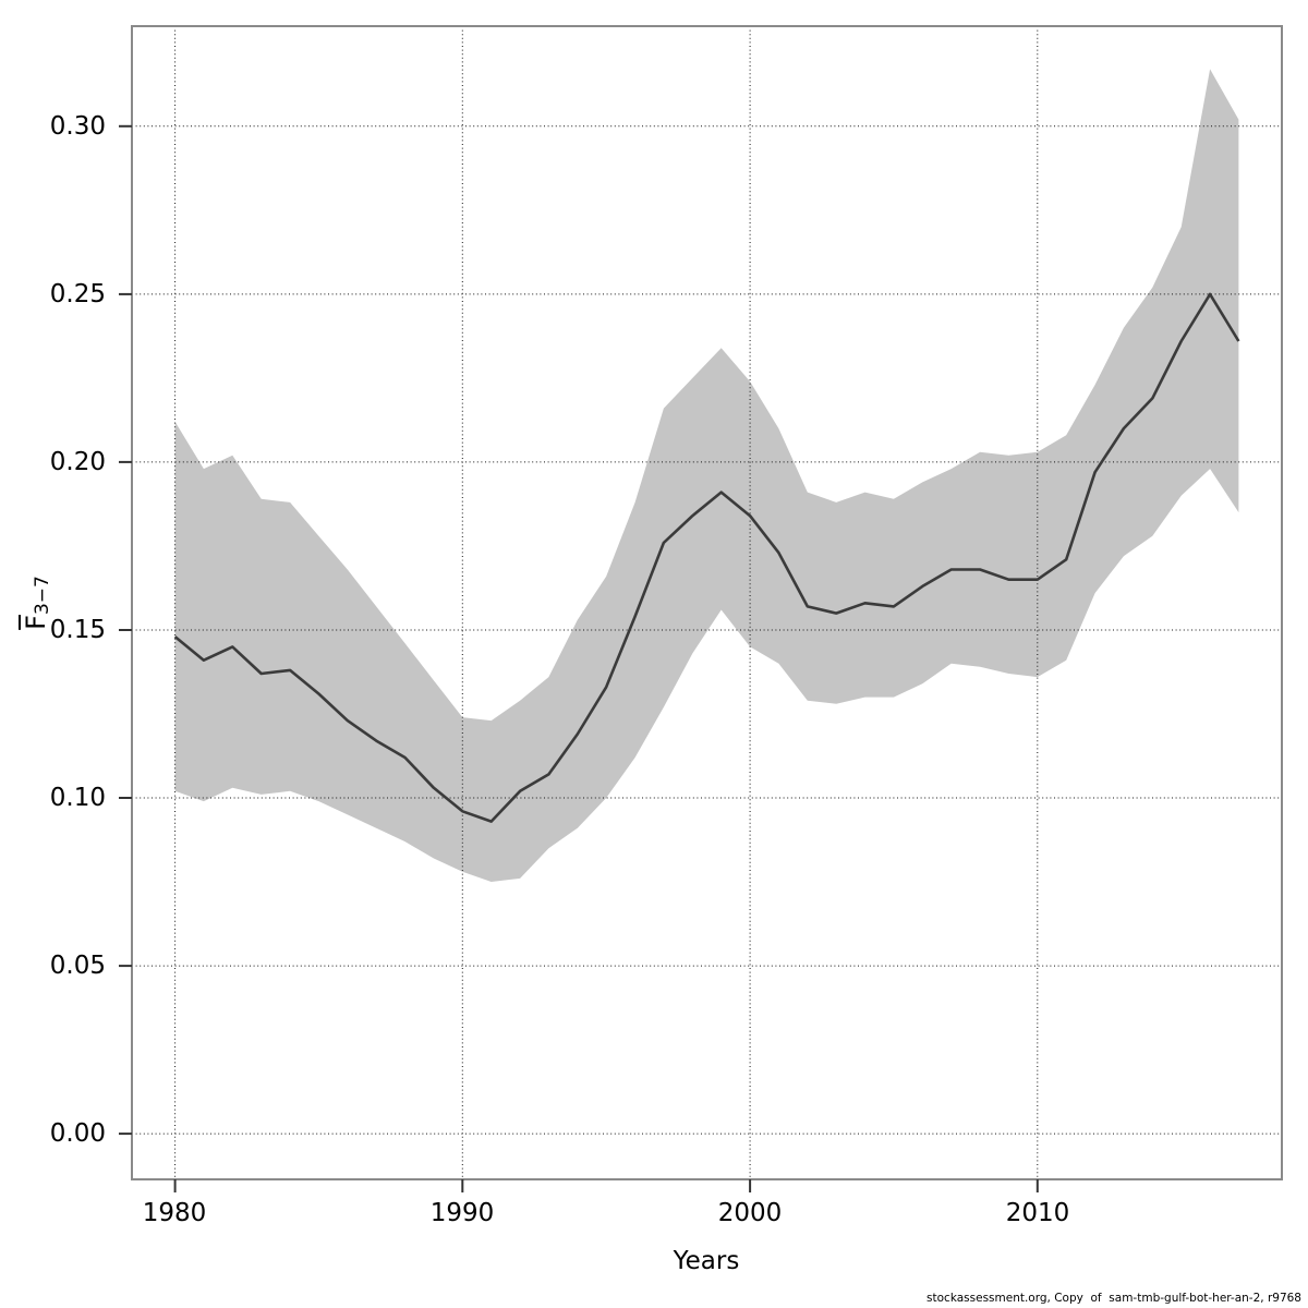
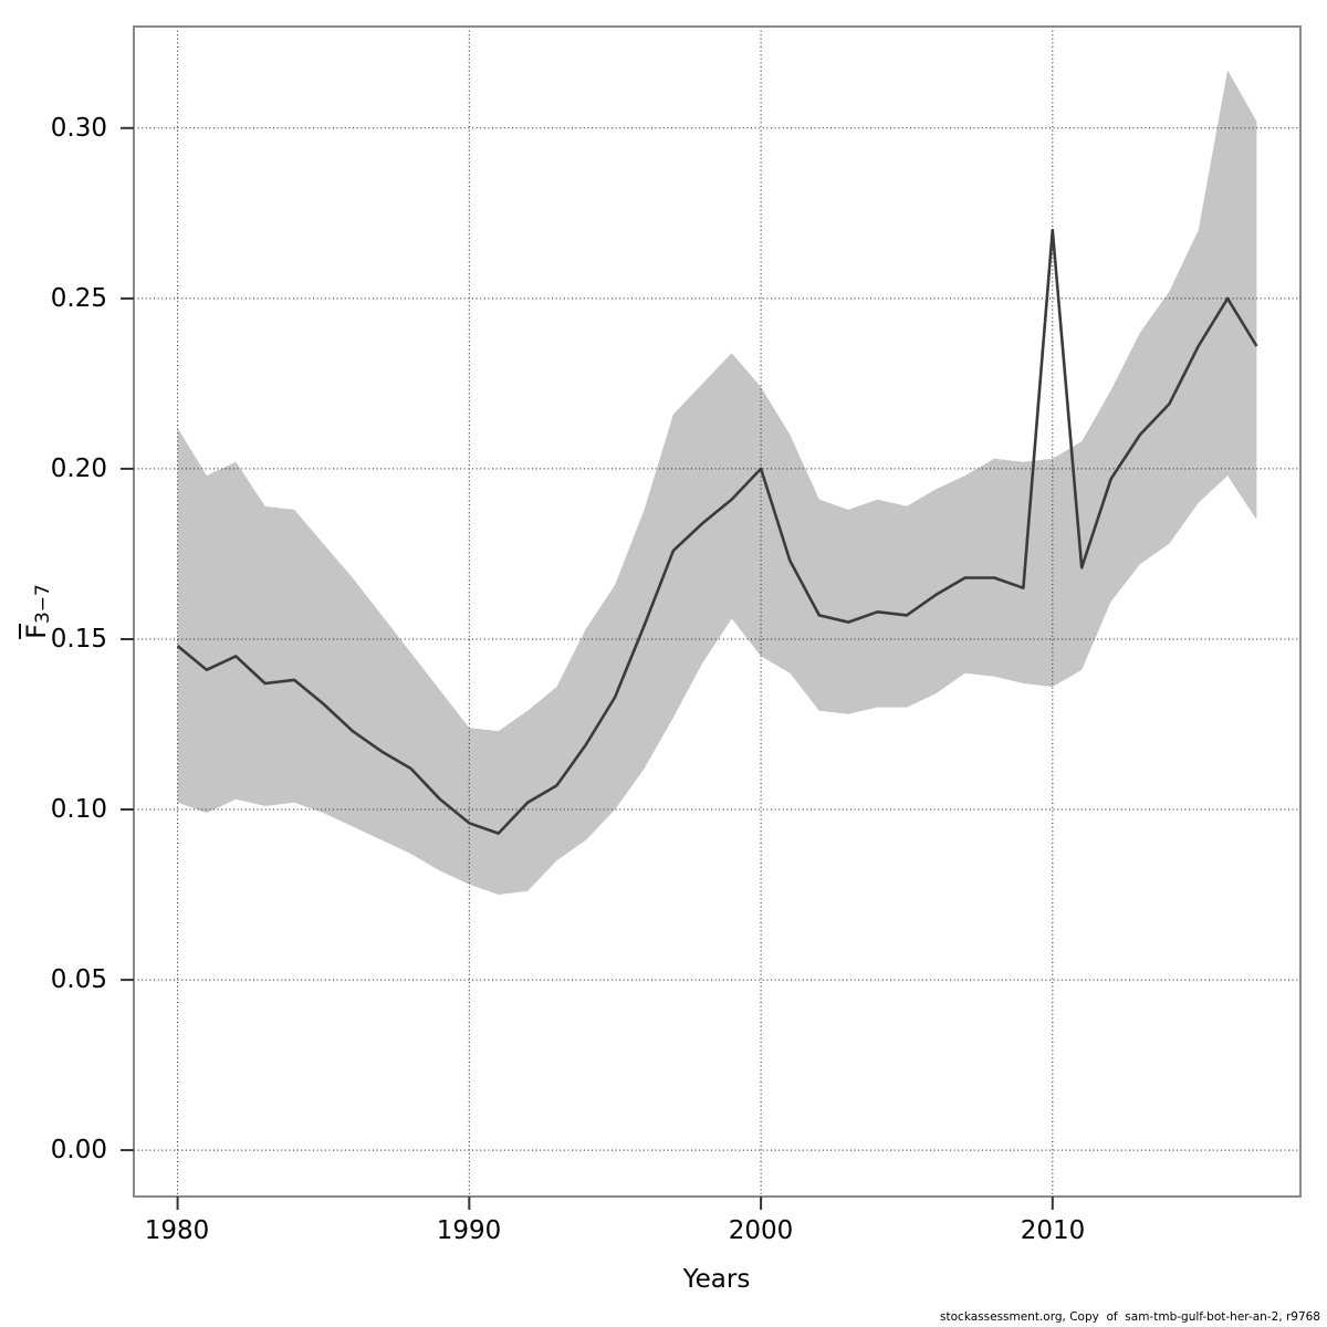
2000: 0.184 -> 0.200
2010: 0.165 -> 0.270
